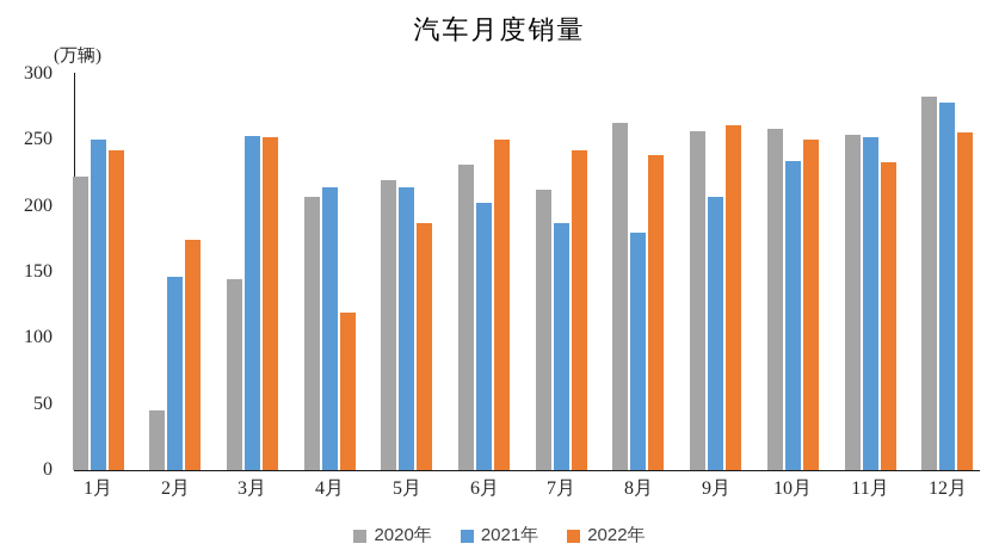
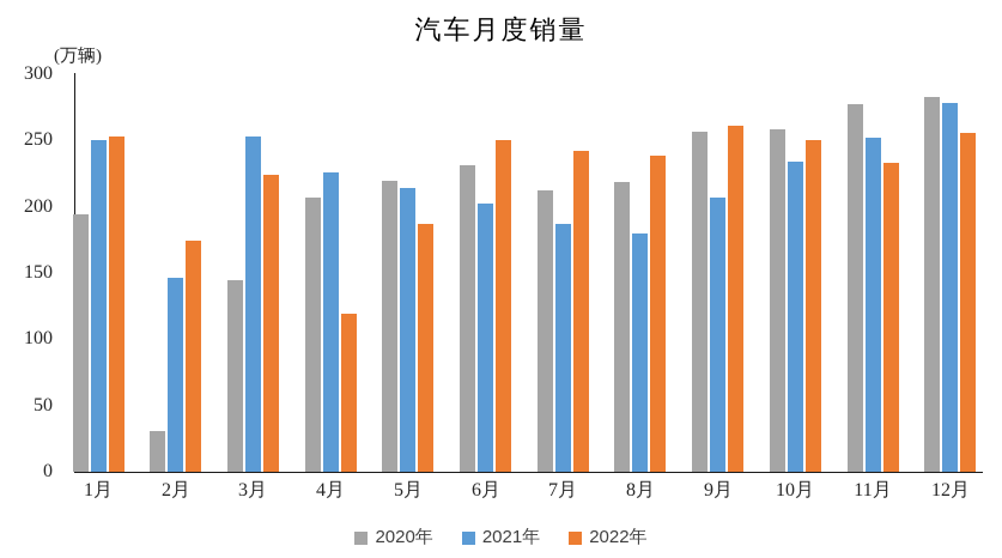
2020年/1月: 222 -> 194
2022年/1月: 242 -> 253
2020年/2月: 45 -> 31
2022年/3月: 252 -> 224
2021年/4月: 214 -> 226
2020年/8月: 263 -> 219
2020年/11月: 254 -> 277
